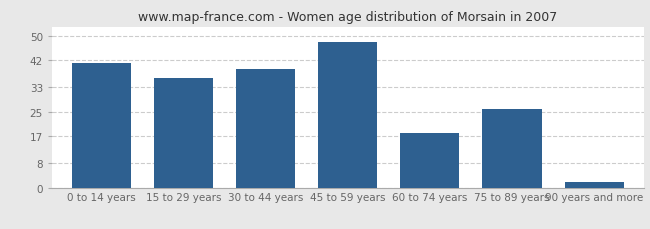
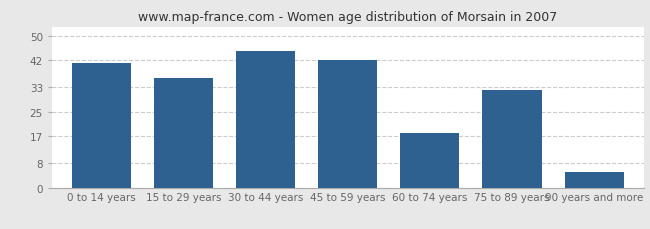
30 to 44 years: 39 -> 45
45 to 59 years: 48 -> 42
75 to 89 years: 26 -> 32
90 years and more: 2 -> 5
